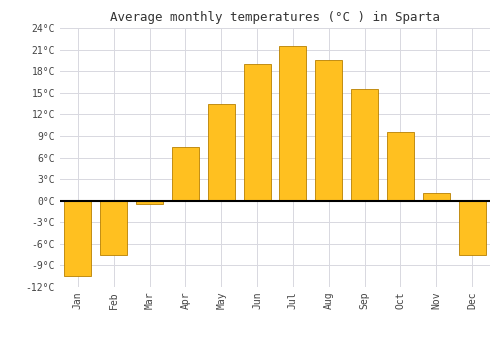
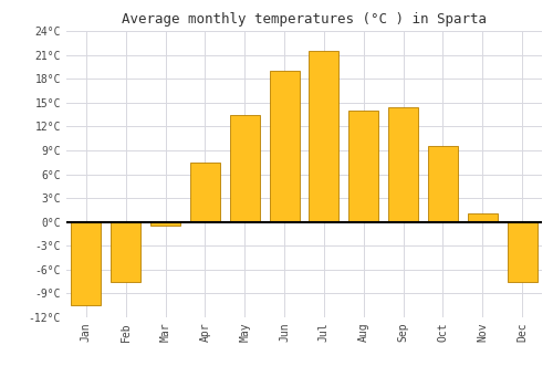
Aug: 19.5°C -> 14.0°C
Sep: 15.5°C -> 14.4°C
